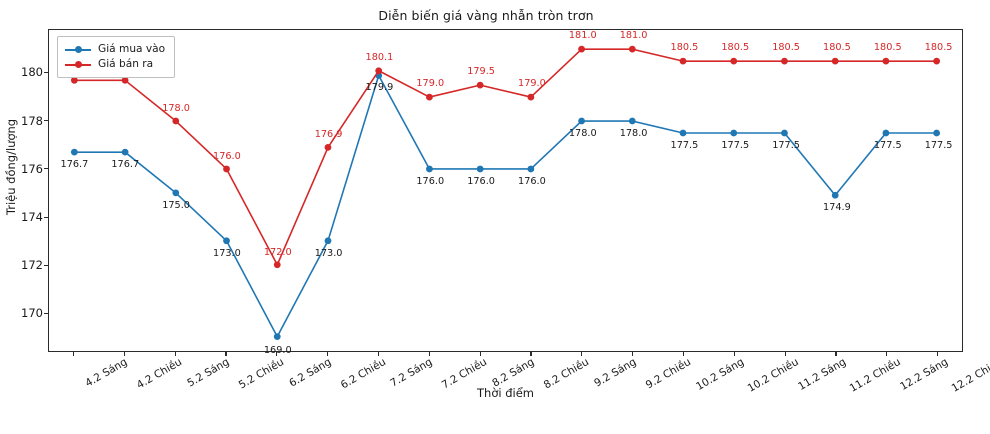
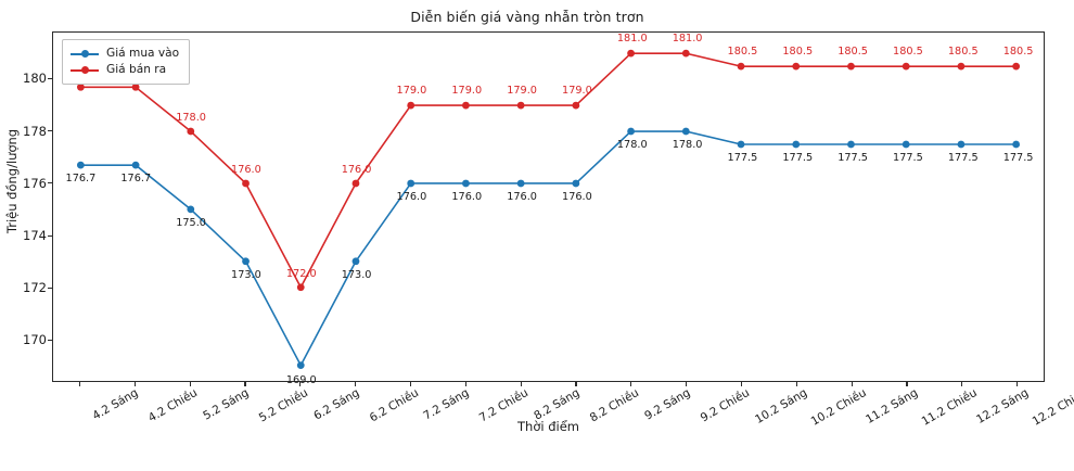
Giá bán ra/6.2 Chiều: 176.9 -> 176.0
Giá mua vào/7.2 Sáng: 179.9 -> 176.0
Giá bán ra/7.2 Sáng: 180.1 -> 179.0
Giá bán ra/8.2 Sáng: 179.5 -> 179.0
Giá mua vào/11.2 Chiều: 174.9 -> 177.5
